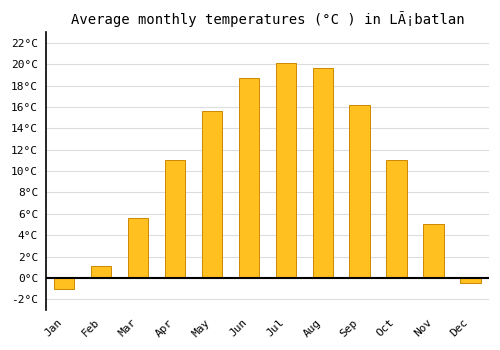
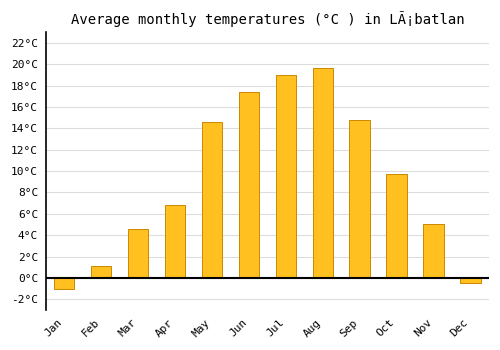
Mar: 5.6°C -> 4.6°C
Apr: 11.0°C -> 6.8°C
May: 15.6°C -> 14.6°C
Jun: 18.7°C -> 17.4°C
Jul: 20.1°C -> 19.0°C
Sep: 16.2°C -> 14.8°C
Oct: 11.0°C -> 9.7°C
